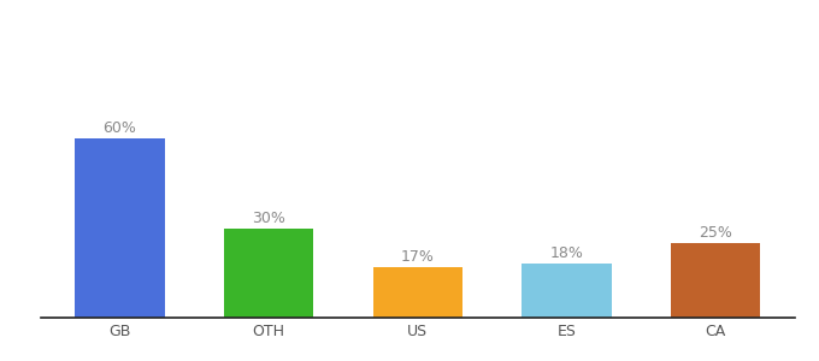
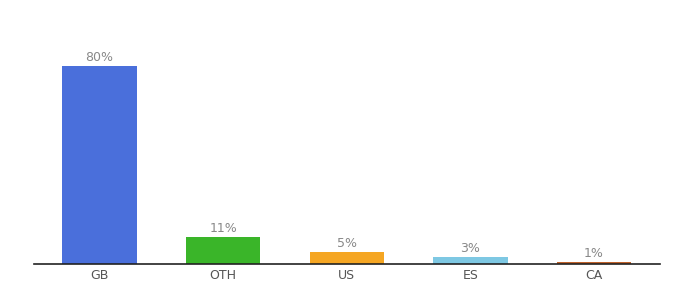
GB: 60% -> 80%
OTH: 30% -> 11%
US: 17% -> 5%
ES: 18% -> 3%
CA: 25% -> 1%
